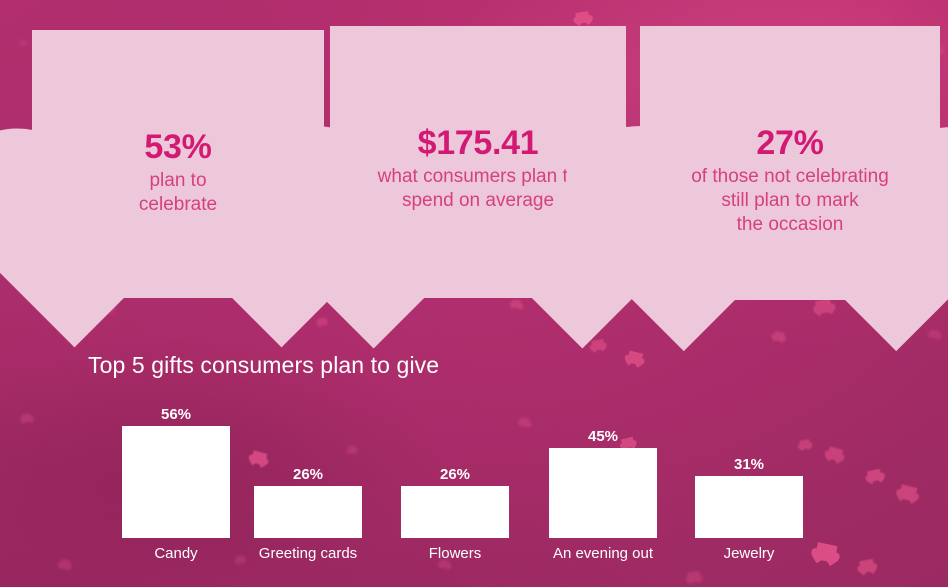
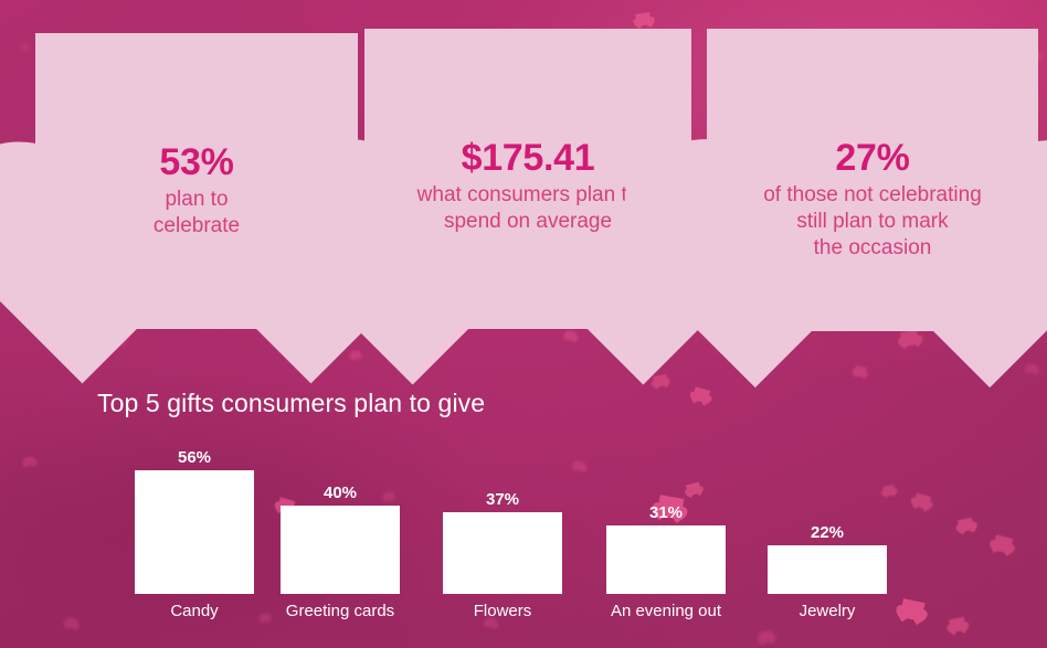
Greeting cards: 26% -> 40%
Flowers: 26% -> 37%
An evening out: 45% -> 31%
Jewelry: 31% -> 22%
